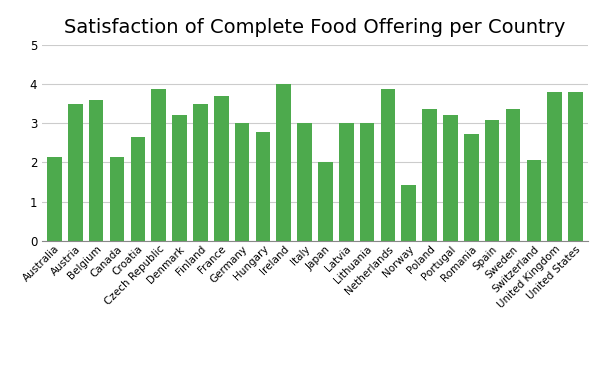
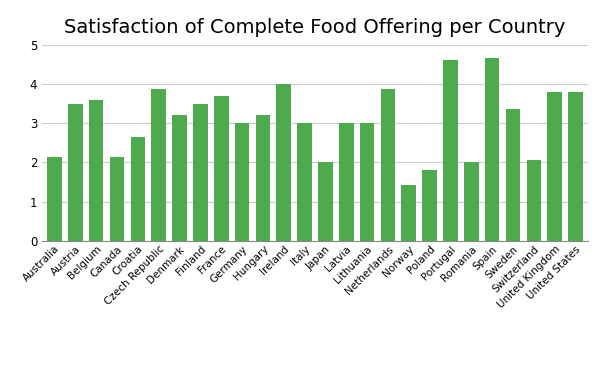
Hungary: 2.78 -> 3.20
Poland: 3.37 -> 1.80
Portugal: 3.20 -> 4.60
Romania: 2.72 -> 2.00
Spain: 3.08 -> 4.65
